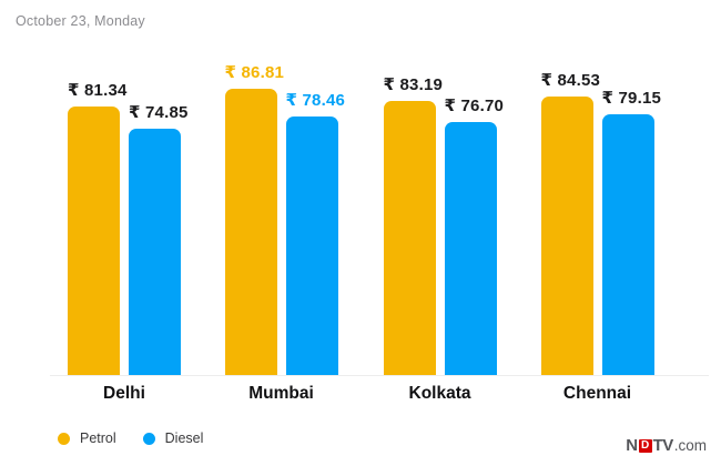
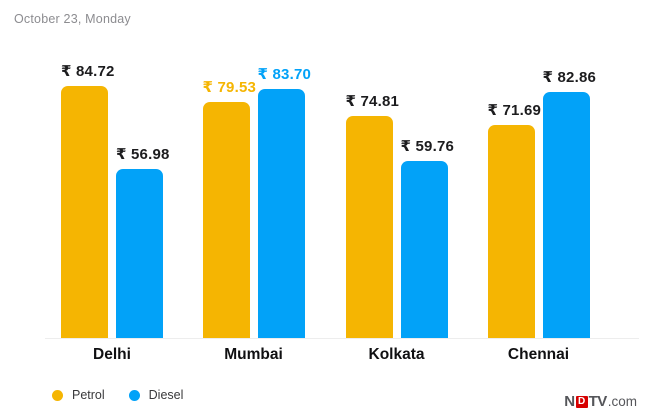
Petrol/Delhi: 81.34 -> 84.72
Diesel/Delhi: 74.85 -> 56.98
Petrol/Mumbai: 86.81 -> 79.53
Diesel/Mumbai: 78.46 -> 83.70
Petrol/Kolkata: 83.19 -> 74.81
Diesel/Kolkata: 76.70 -> 59.76
Petrol/Chennai: 84.53 -> 71.69
Diesel/Chennai: 79.15 -> 82.86
